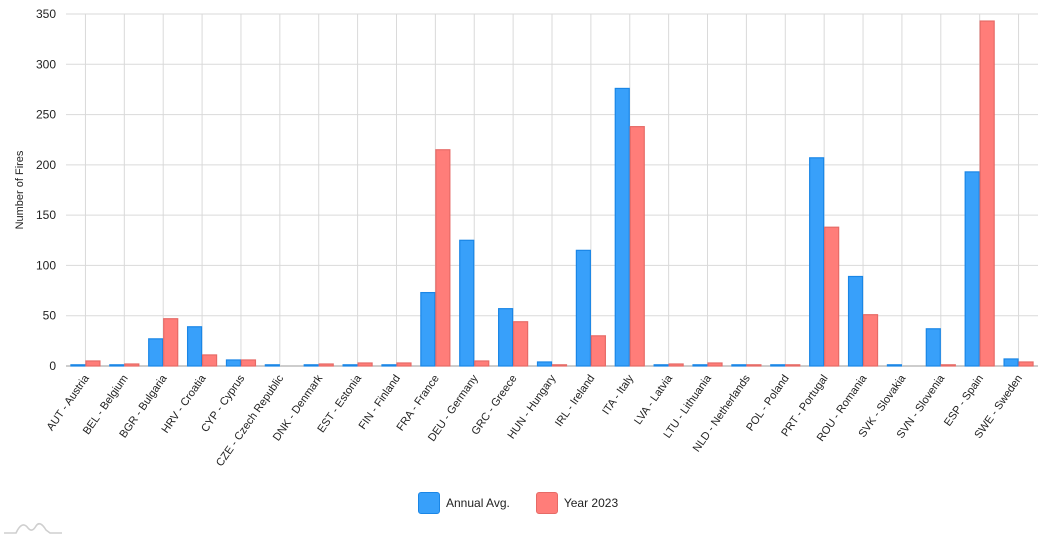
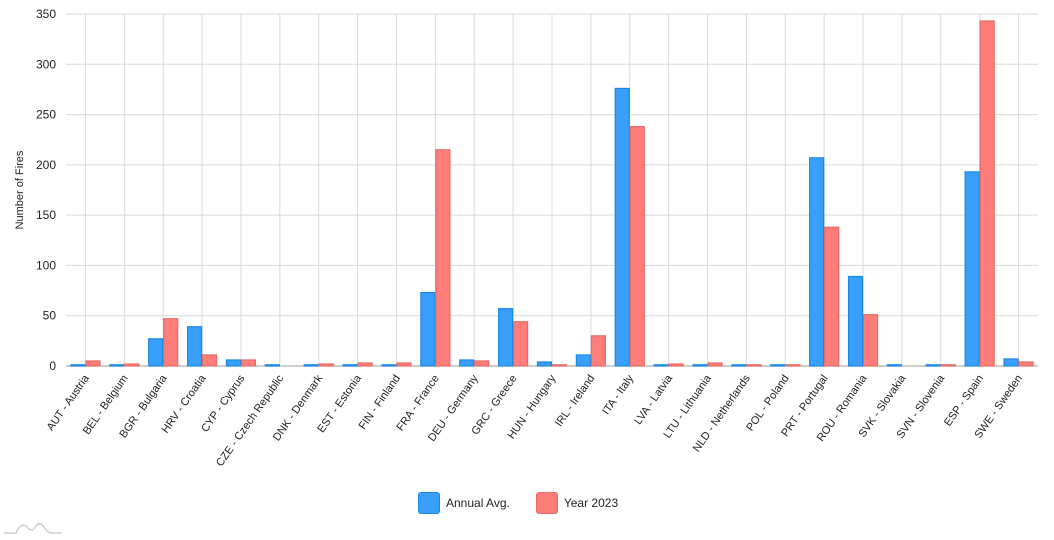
Annual Avg./DEU - Germany: 125 -> 6
Annual Avg./IRL - Ireland: 115 -> 11
Annual Avg./SVN - Slovenia: 37 -> 1
